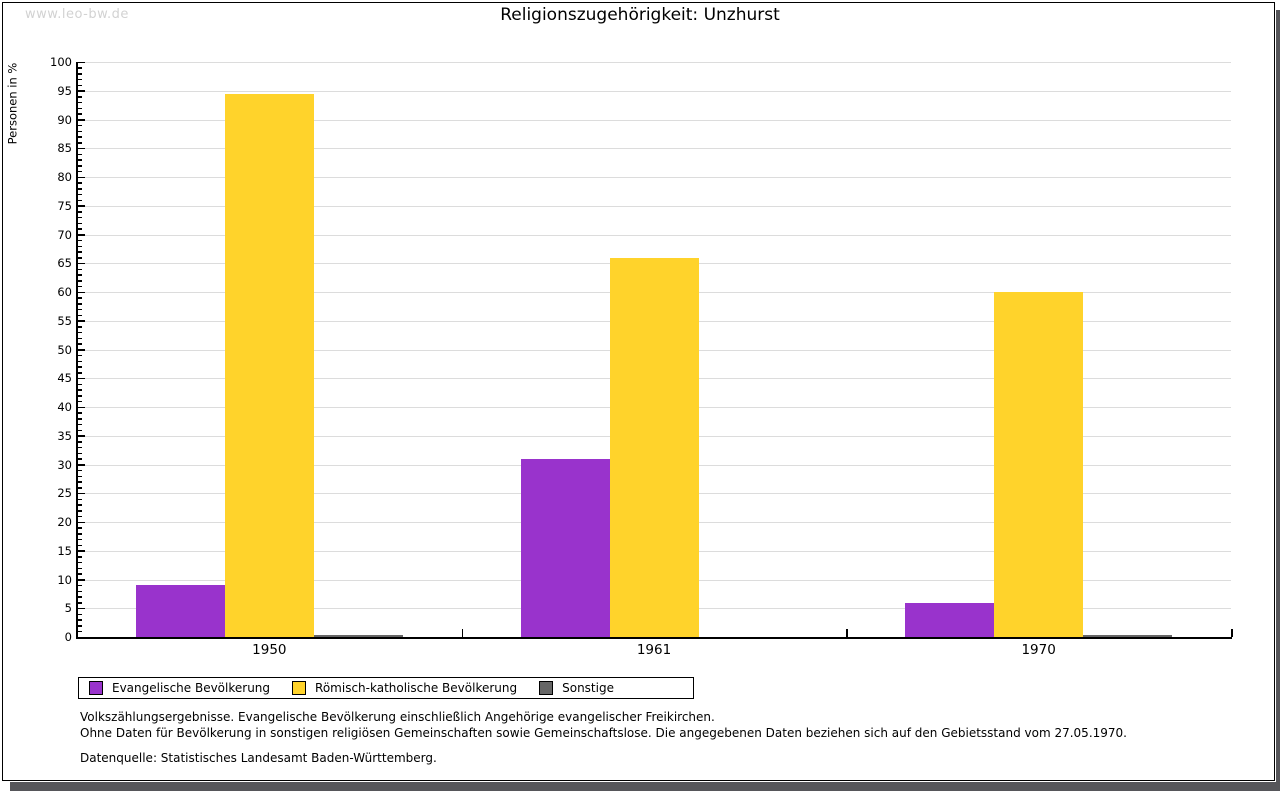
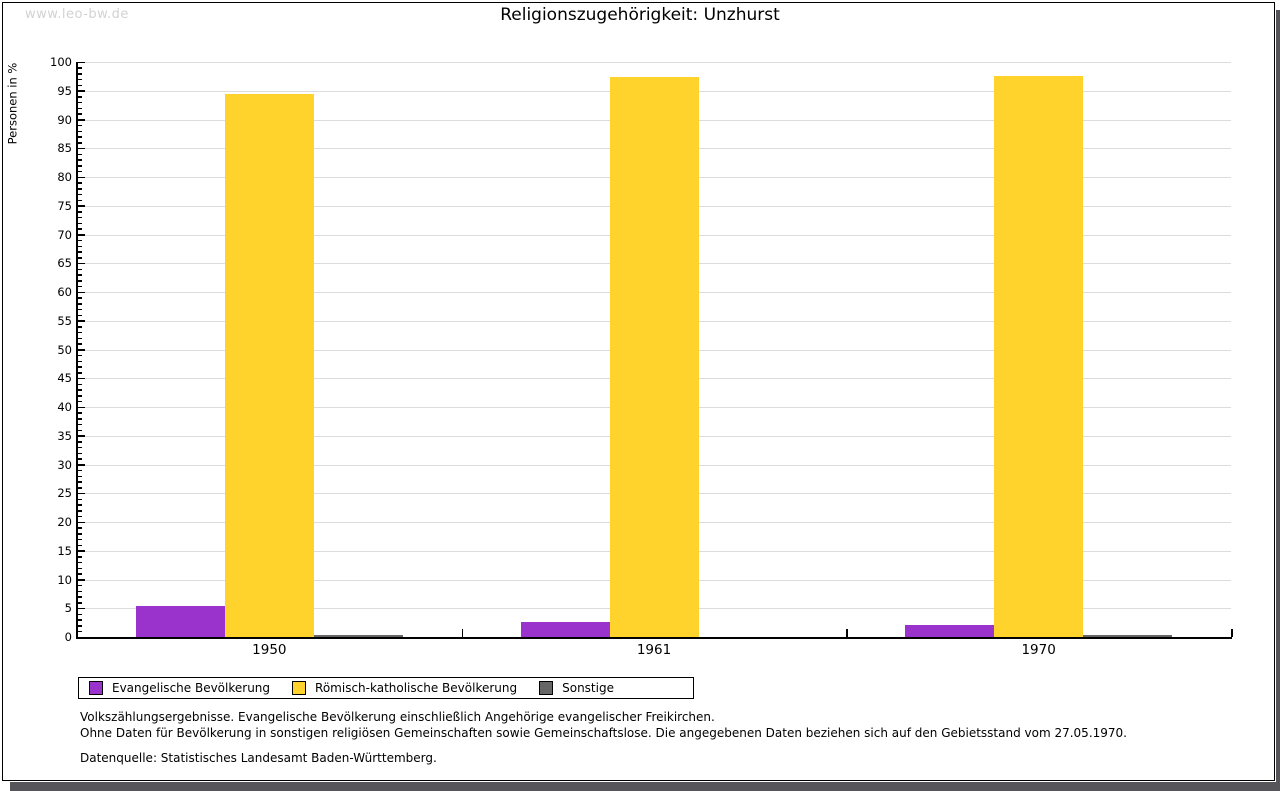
Evangelische Bevölkerung/1950: 9 -> 5
Evangelische Bevölkerung/1961: 31 -> 3
Römisch-katholische Bevölkerung/1961: 66 -> 97
Evangelische Bevölkerung/1970: 6 -> 2
Römisch-katholische Bevölkerung/1970: 60 -> 98
